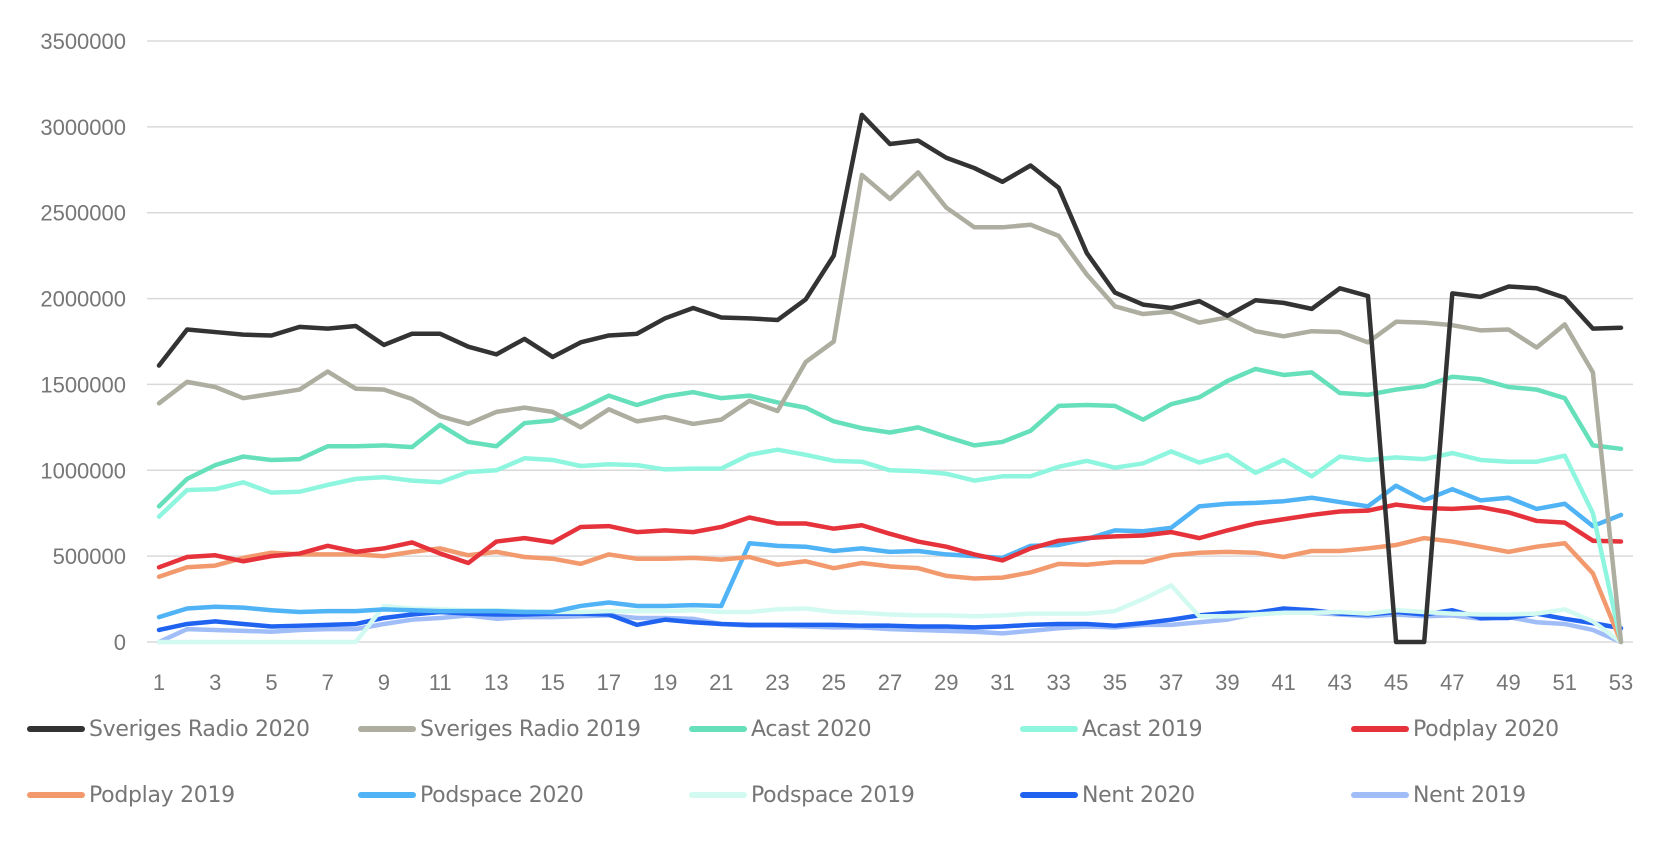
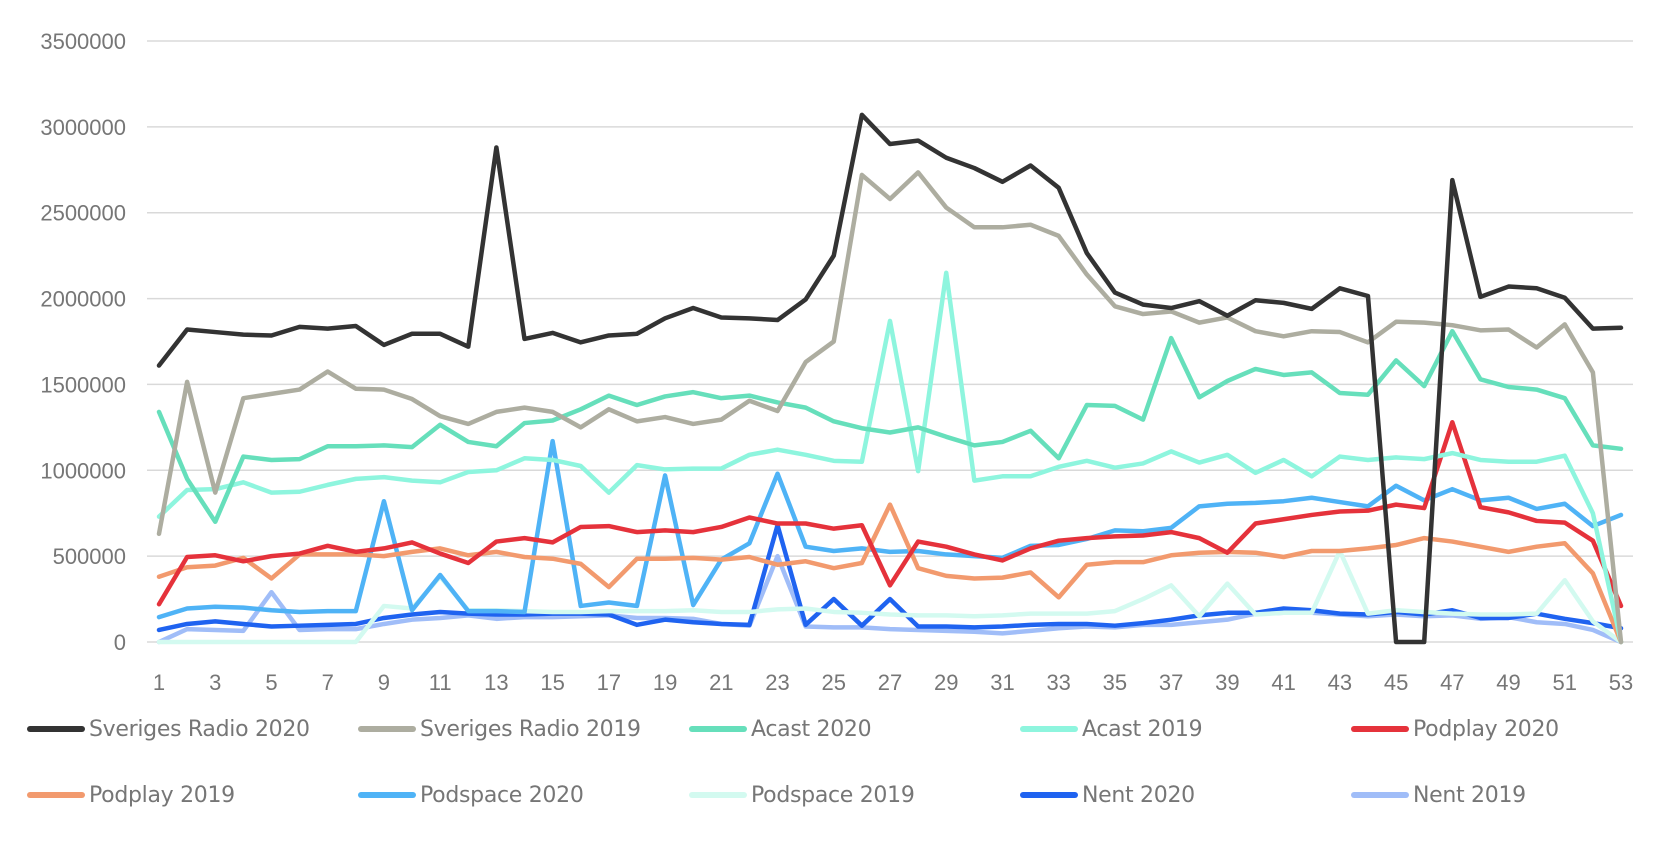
Sveriges Radio 2019/1: 1390000 -> 630000
Acast 2020/1: 790000 -> 1340000
Podplay 2020/1: 440000 -> 220000
Sveriges Radio 2019/3: 1480000 -> 870000
Acast 2020/3: 1030000 -> 700000
Podplay 2019/5: 520000 -> 370000
Nent 2019/5: 60000 -> 290000
Podspace 2020/9: 190000 -> 820000
Podspace 2020/11: 180000 -> 390000
Podspace 2019/11: 190000 -> 380000
Sveriges Radio 2020/13: 1680000 -> 2880000
Sveriges Radio 2020/15: 1660000 -> 1800000
Podspace 2020/15: 180000 -> 1170000
Acast 2019/17: 1040000 -> 870000
Podplay 2019/17: 510000 -> 320000
Podspace 2020/19: 210000 -> 970000
Podspace 2020/21: 210000 -> 480000
Podspace 2020/23: 560000 -> 980000
Nent 2020/23: 100000 -> 680000
Nent 2019/23: 100000 -> 500000
Nent 2020/25: 100000 -> 250000
Acast 2019/27: 1000000 -> 1870000
Podplay 2020/27: 630000 -> 330000
Podplay 2019/27: 440000 -> 800000
Nent 2020/27: 100000 -> 250000
Acast 2019/29: 980000 -> 2150000
Acast 2020/33: 1380000 -> 1070000
Podplay 2019/33: 460000 -> 260000
Acast 2020/37: 1380000 -> 1770000
Podplay 2020/39: 650000 -> 520000
Podspace 2019/39: 150000 -> 340000
Podspace 2019/43: 180000 -> 530000
Acast 2020/45: 1470000 -> 1640000
Sveriges Radio 2020/47: 2030000 -> 2690000
Acast 2020/47: 1540000 -> 1810000
Podplay 2020/47: 780000 -> 1280000
Podspace 2019/51: 190000 -> 360000
Podplay 2020/53: 580000 -> 210000
